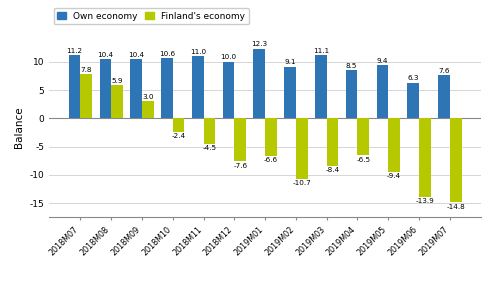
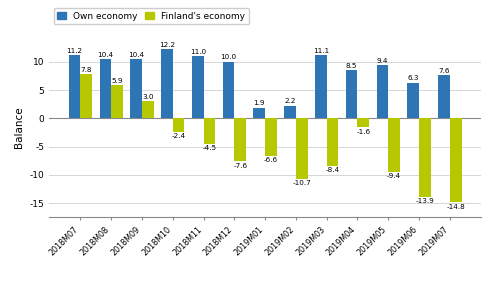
Own economy/2018M10: 10.6 -> 12.2
Own economy/2019M01: 12.3 -> 1.9
Own economy/2019M02: 9.1 -> 2.2
Finland's economy/2019M04: -6.5 -> -1.6
